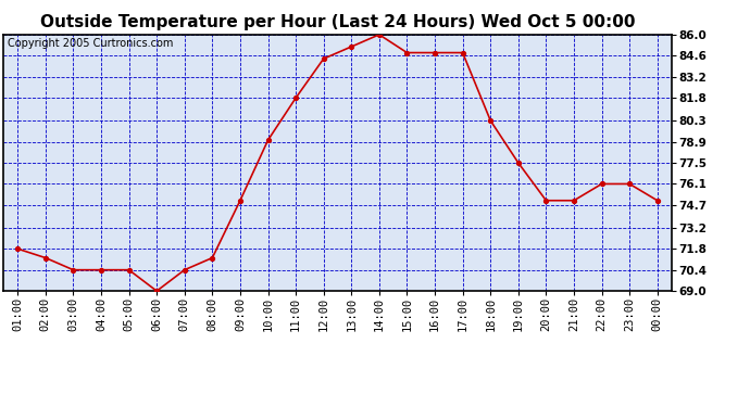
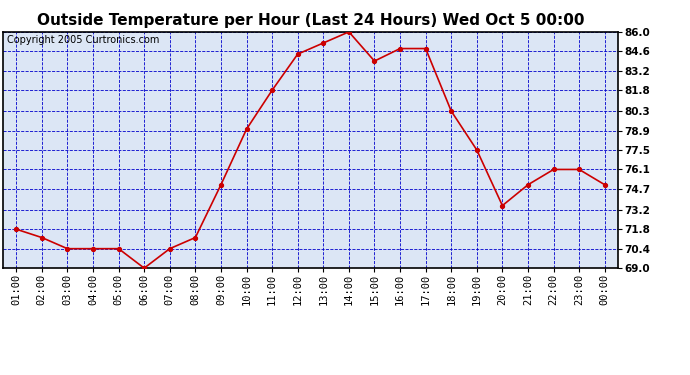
15:00: 84.8 -> 83.9
20:00: 75.0 -> 73.5
